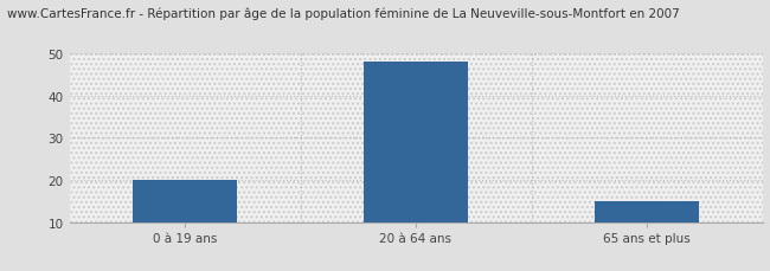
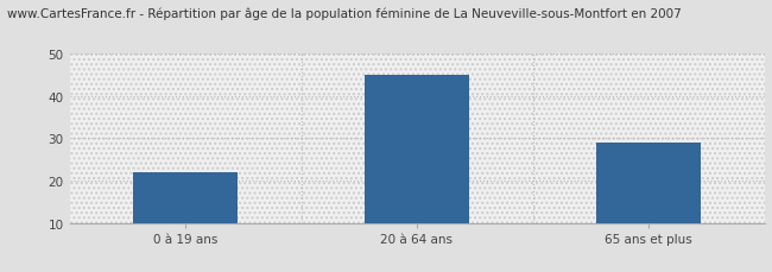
0 à 19 ans: 20 -> 22
20 à 64 ans: 48 -> 45
65 ans et plus: 15 -> 29
